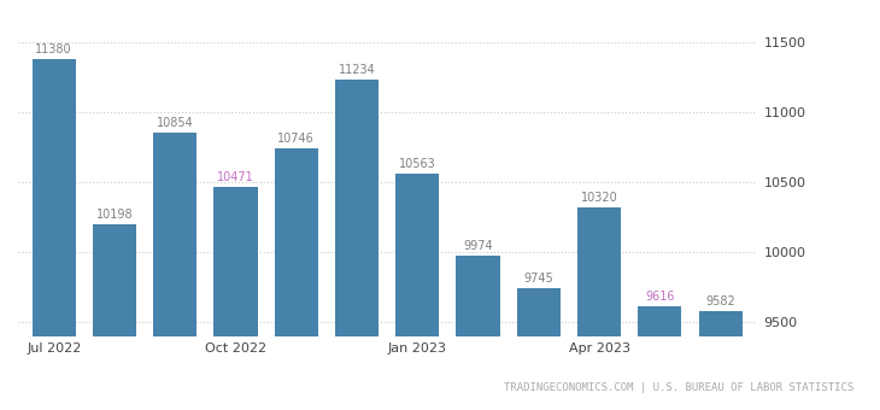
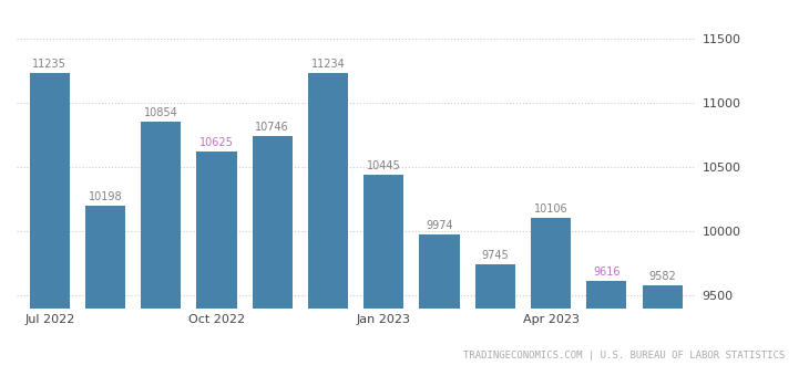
Jul 2022: 11380 -> 11235
Oct 2022: 10471 -> 10625
Jan 2023: 10563 -> 10445
Apr 2023: 10320 -> 10106
